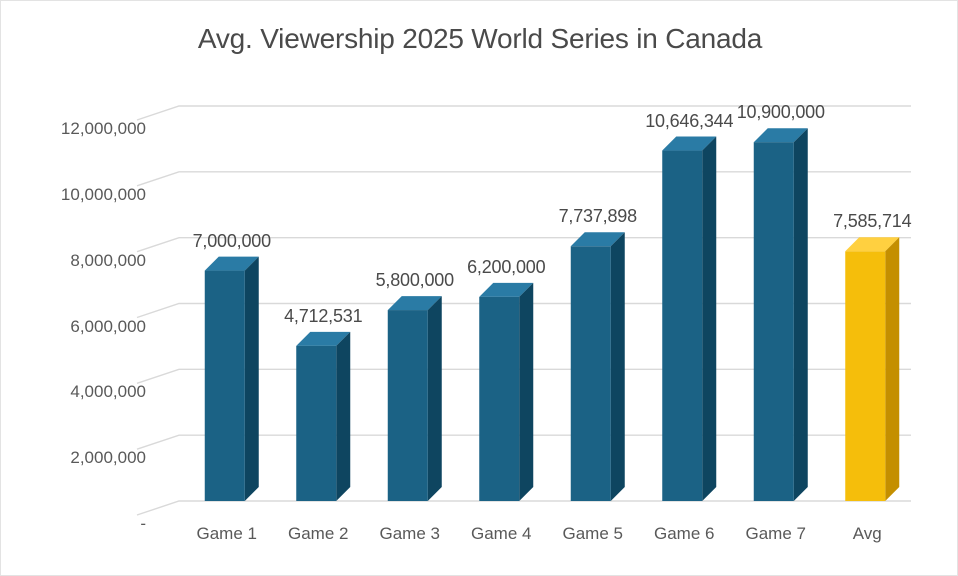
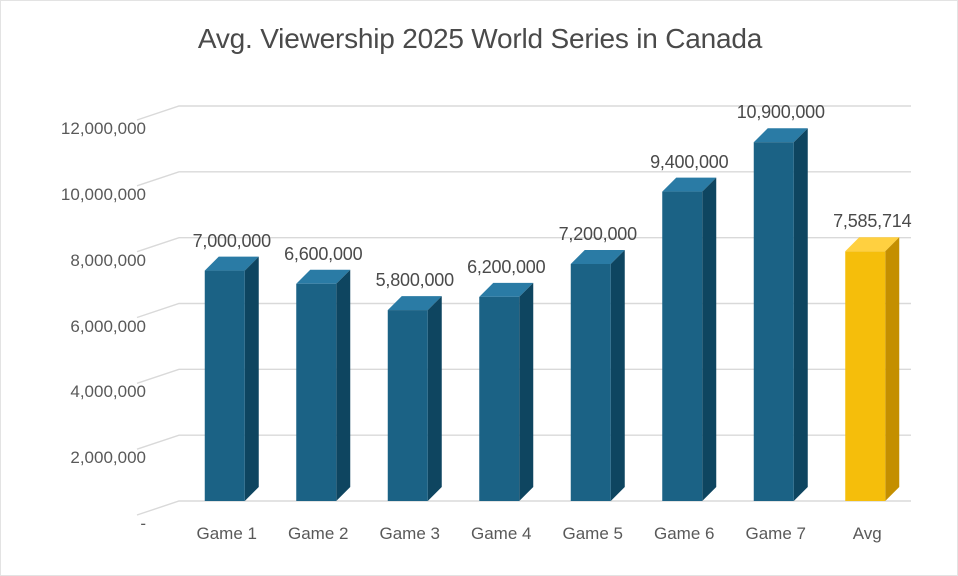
Game 2: 4,712,531 -> 6,600,000
Game 5: 7,737,898 -> 7,200,000
Game 6: 10,646,344 -> 9,400,000
